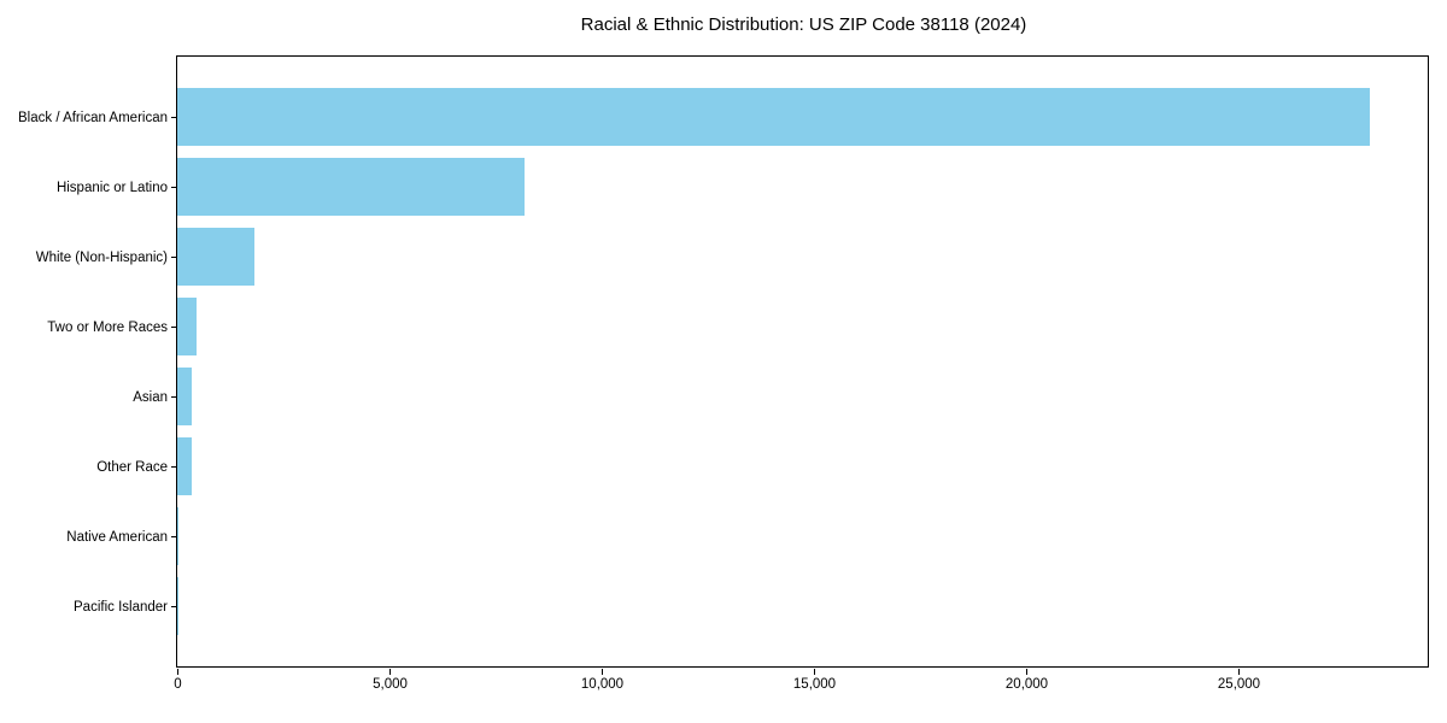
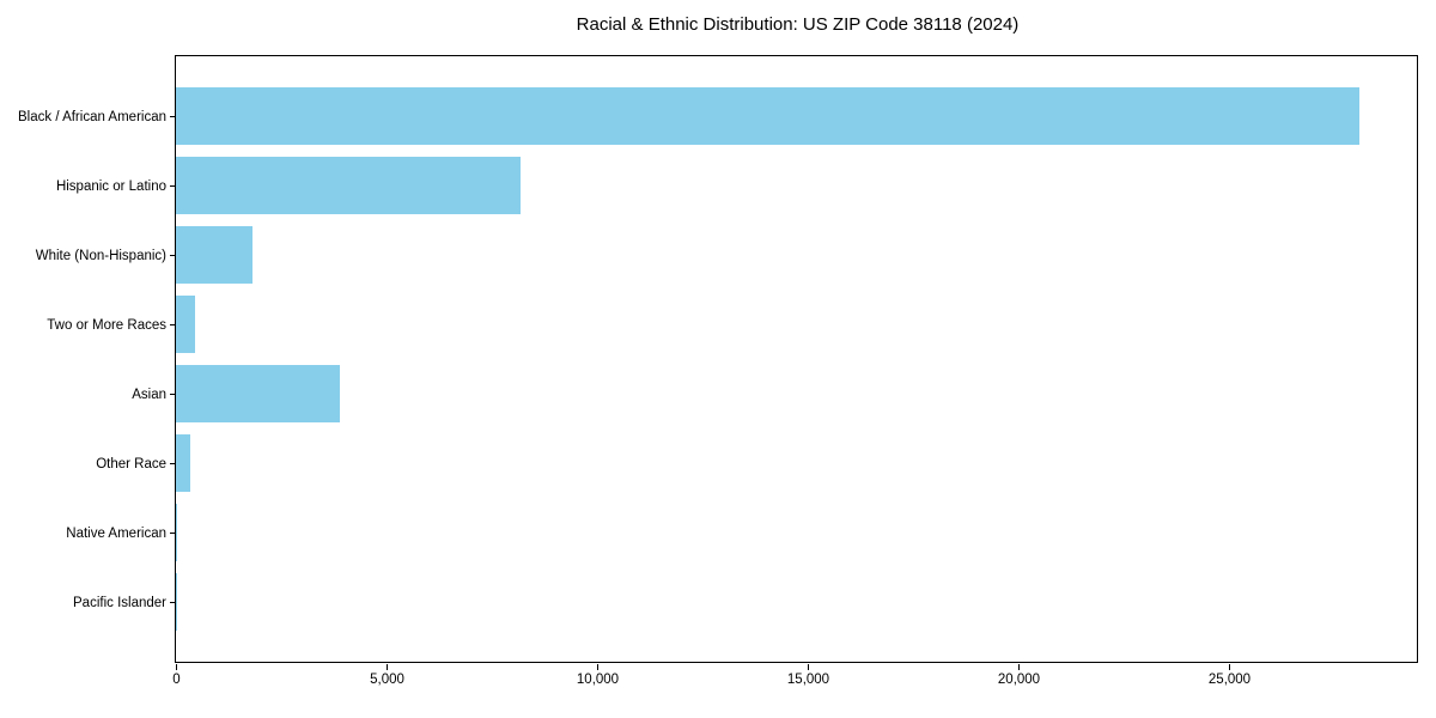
Asian: 300 -> 3900
